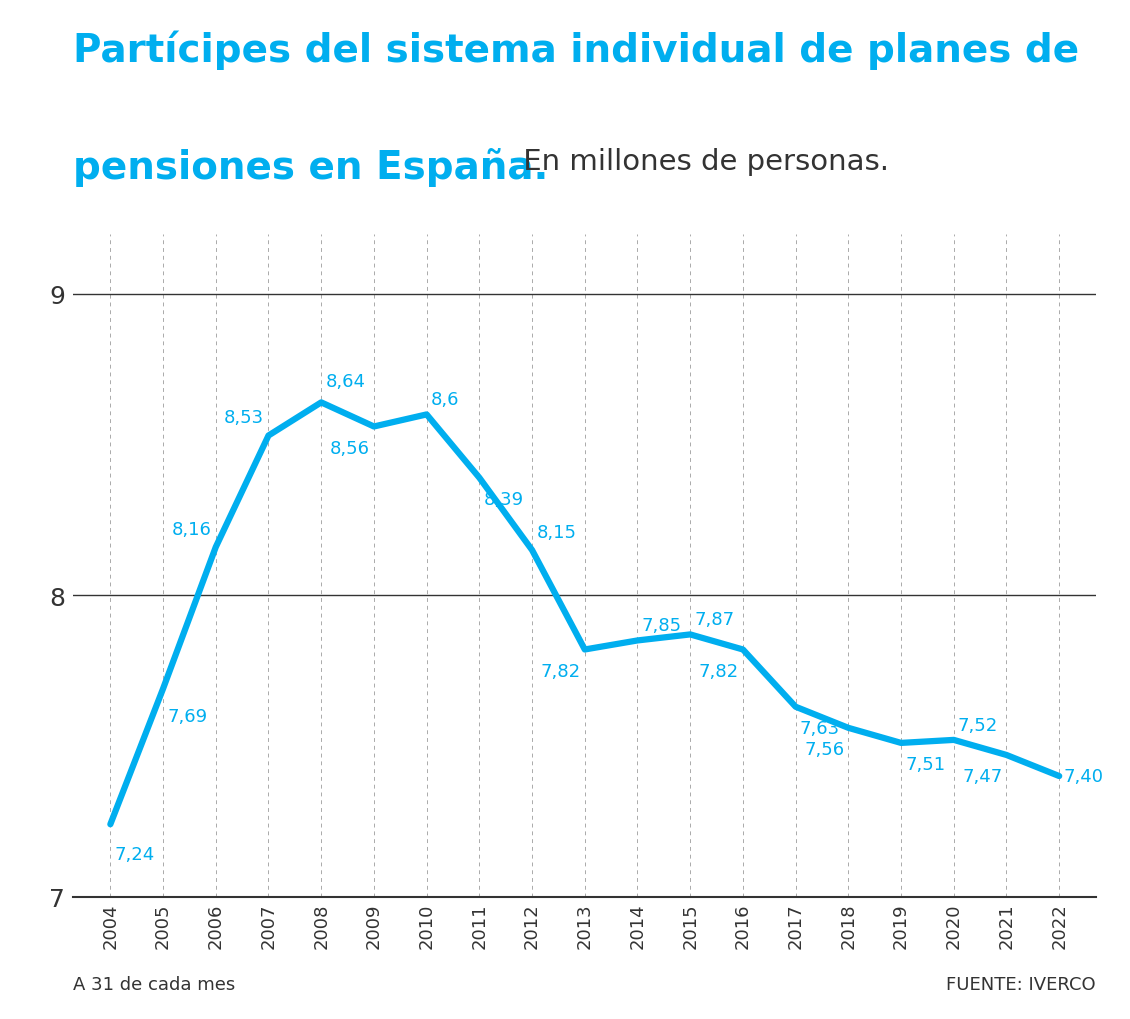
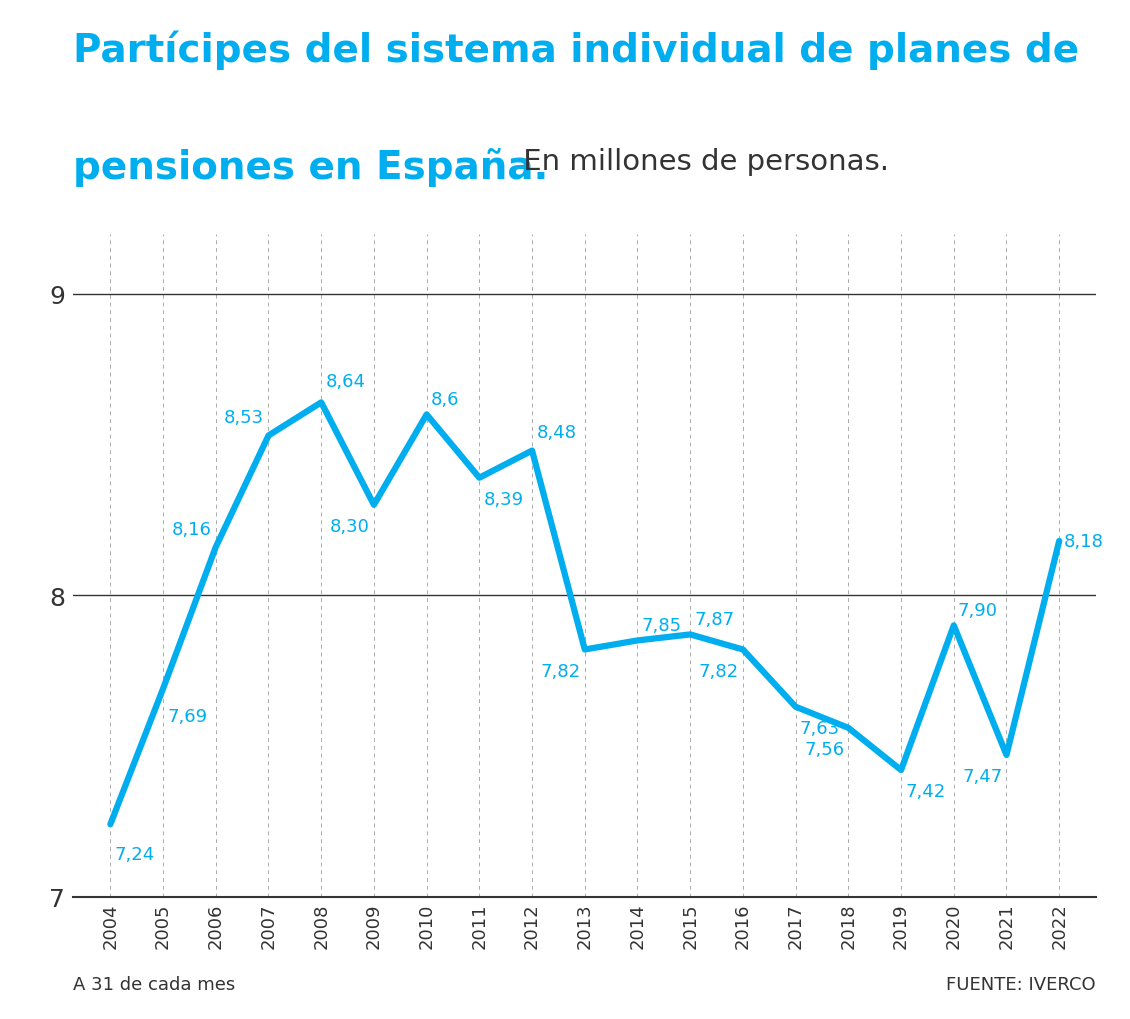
2009: 8,56 -> 8,30
2012: 8,15 -> 8,48
2019: 7,51 -> 7,42
2020: 7,52 -> 7,90
2022: 7,40 -> 8,18
